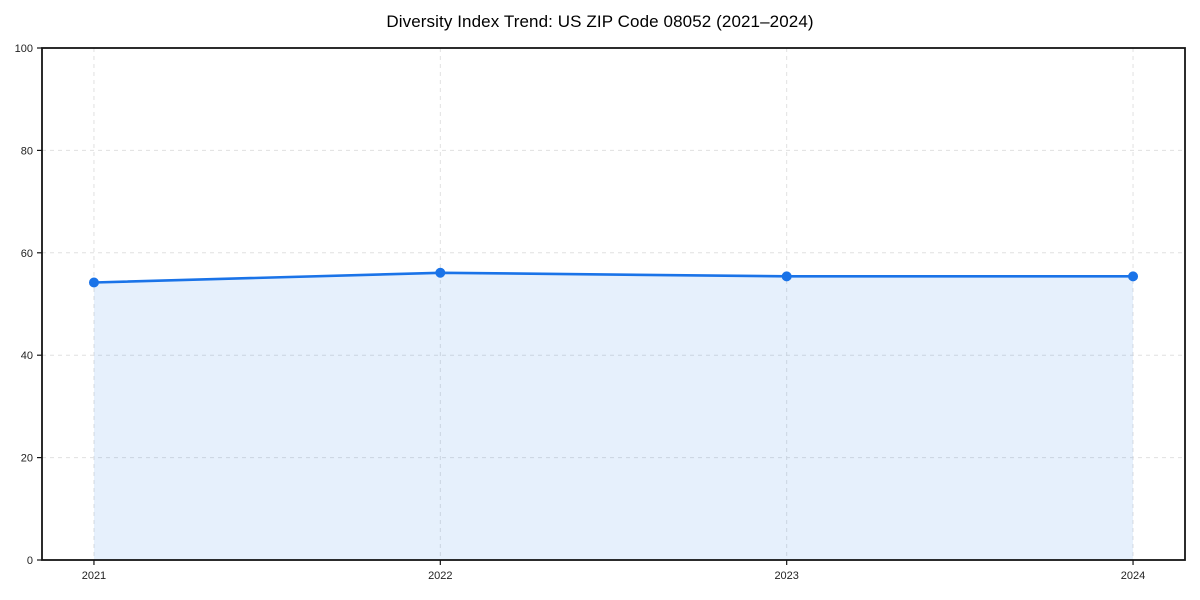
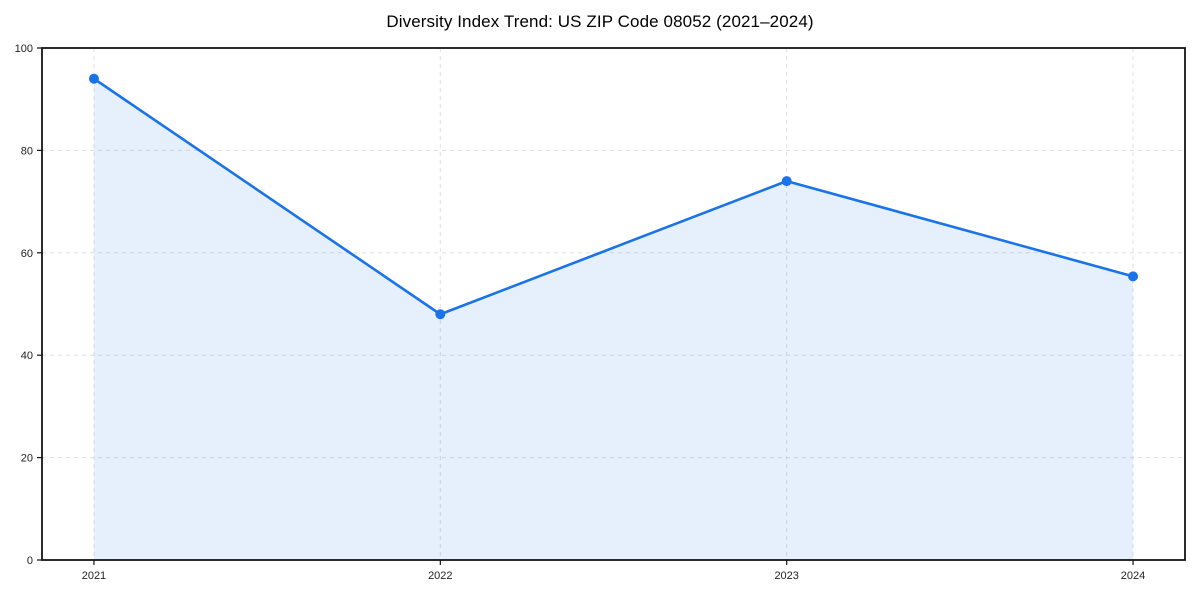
2021: 54 -> 94
2022: 56 -> 48
2023: 55 -> 74
